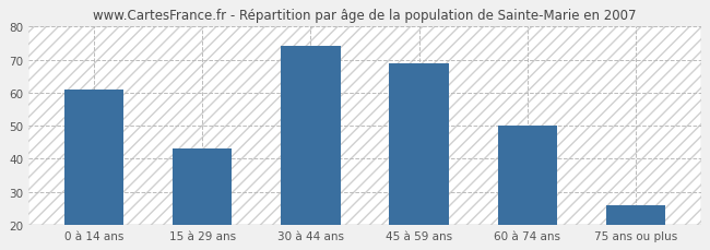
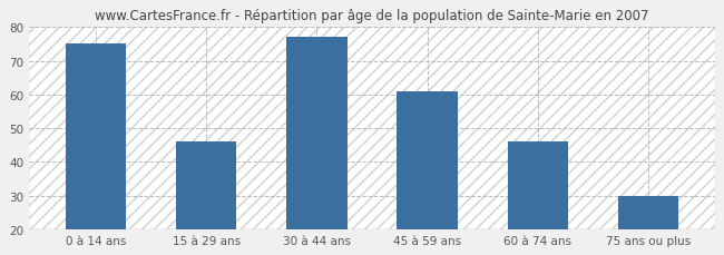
0 à 14 ans: 61 -> 75
15 à 29 ans: 43 -> 46
30 à 44 ans: 74 -> 77
45 à 59 ans: 69 -> 61
60 à 74 ans: 50 -> 46
75 ans ou plus: 26 -> 30
